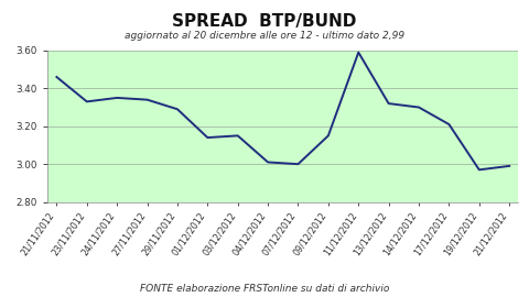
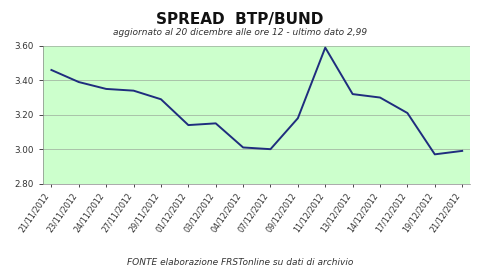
23/11/2012: 3.33 -> 3.39
09/12/2012: 3.15 -> 3.18
